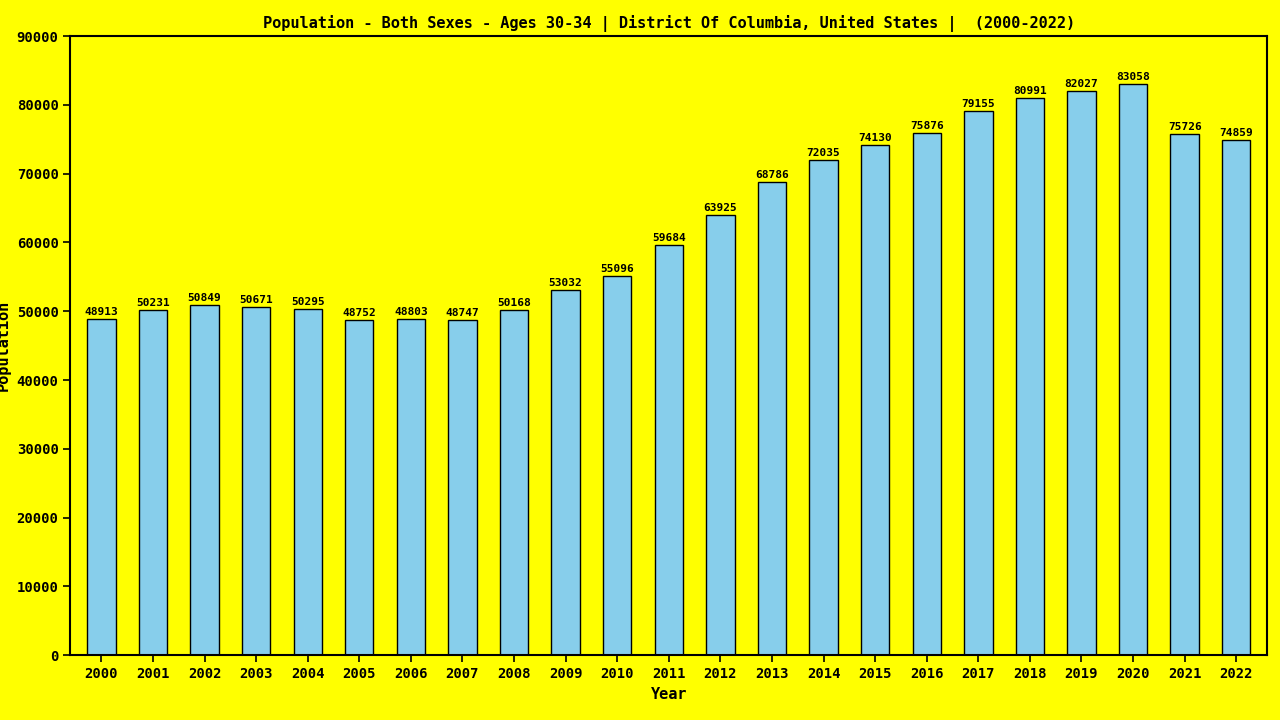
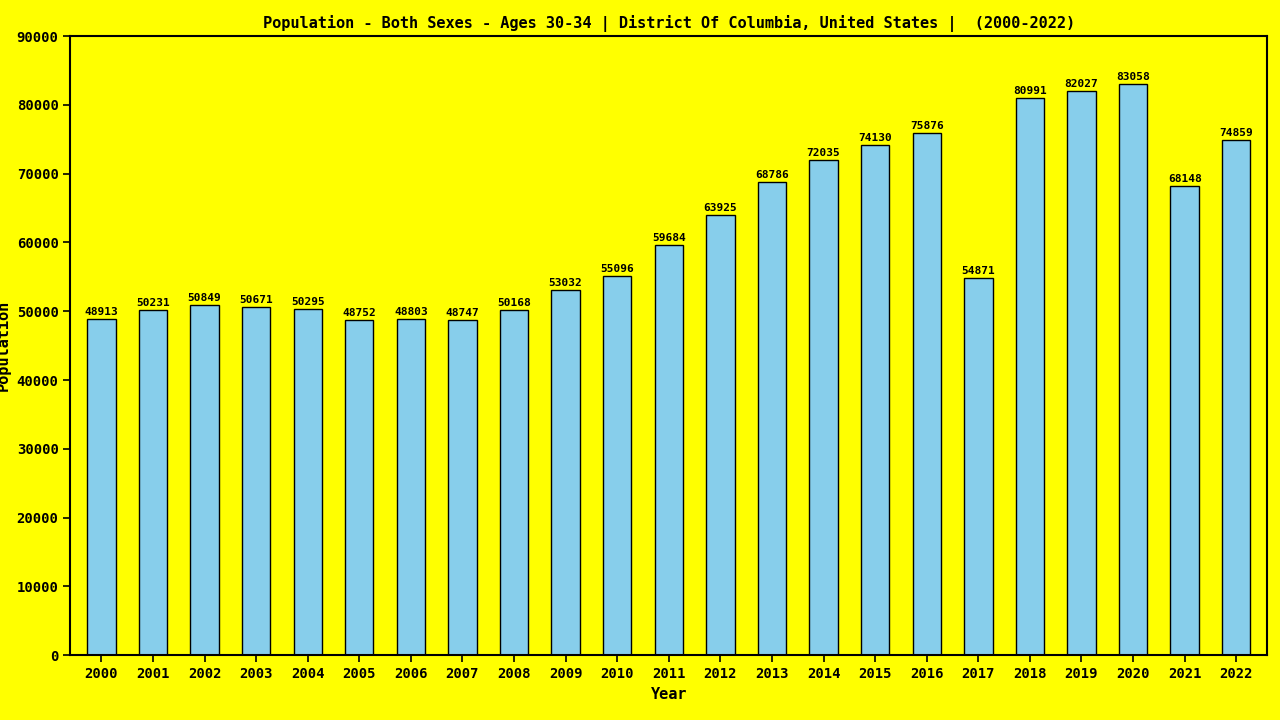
2017: 79155 -> 54871
2021: 75726 -> 68148
